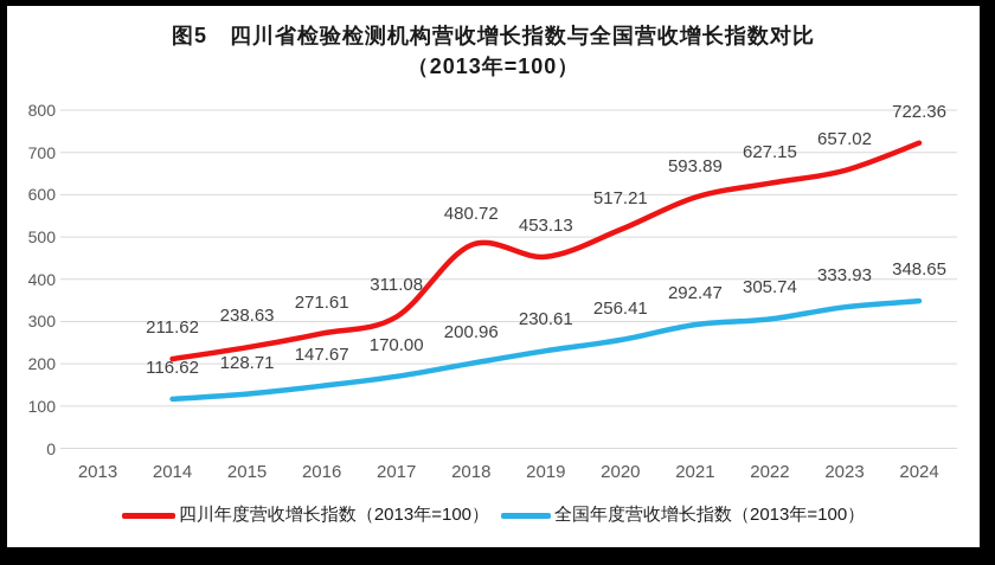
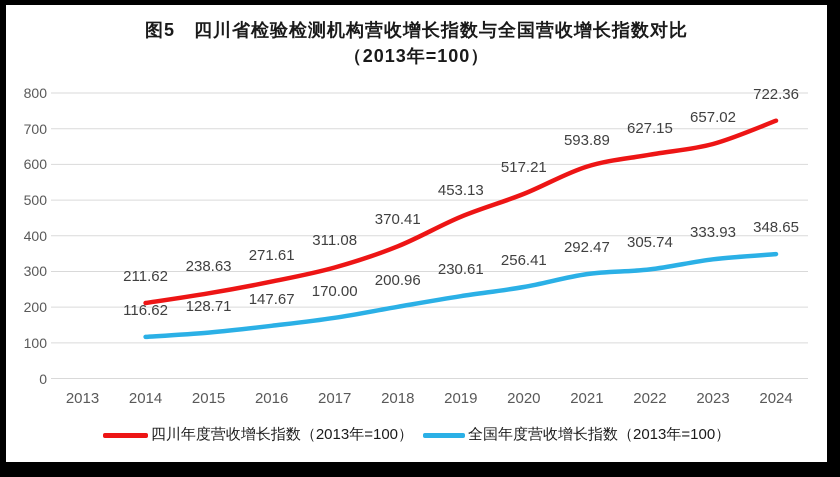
四川年度营收增长指数（2013年=100）/2018: 480.72 -> 370.41
